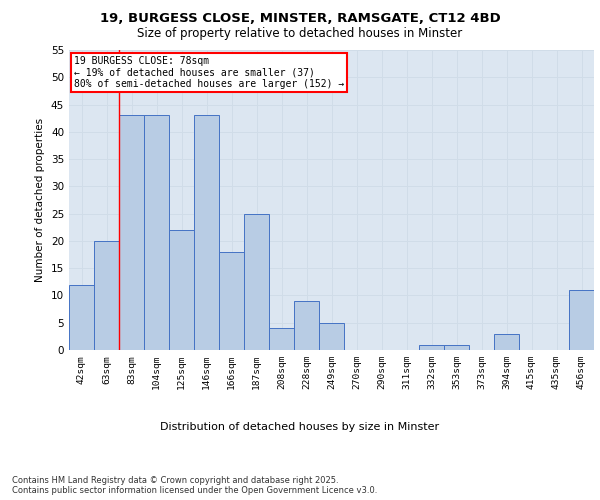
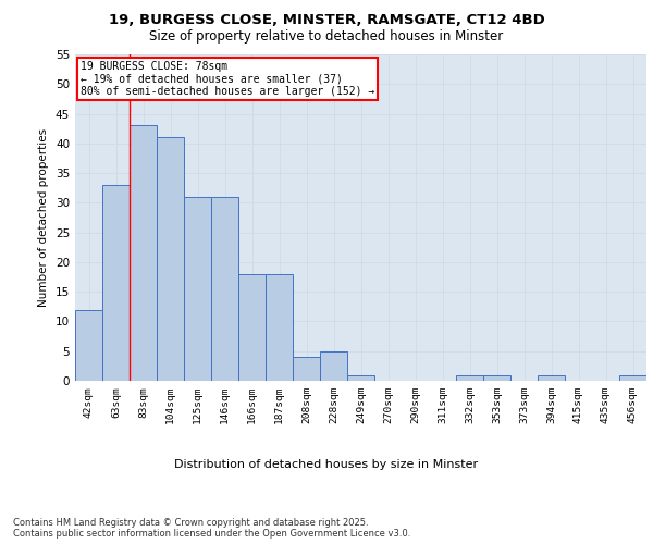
63sqm: 20 -> 33
104sqm: 43 -> 41
125sqm: 22 -> 31
146sqm: 43 -> 31
187sqm: 25 -> 18
228sqm: 9 -> 5
249sqm: 5 -> 1
394sqm: 3 -> 1
456sqm: 11 -> 1
